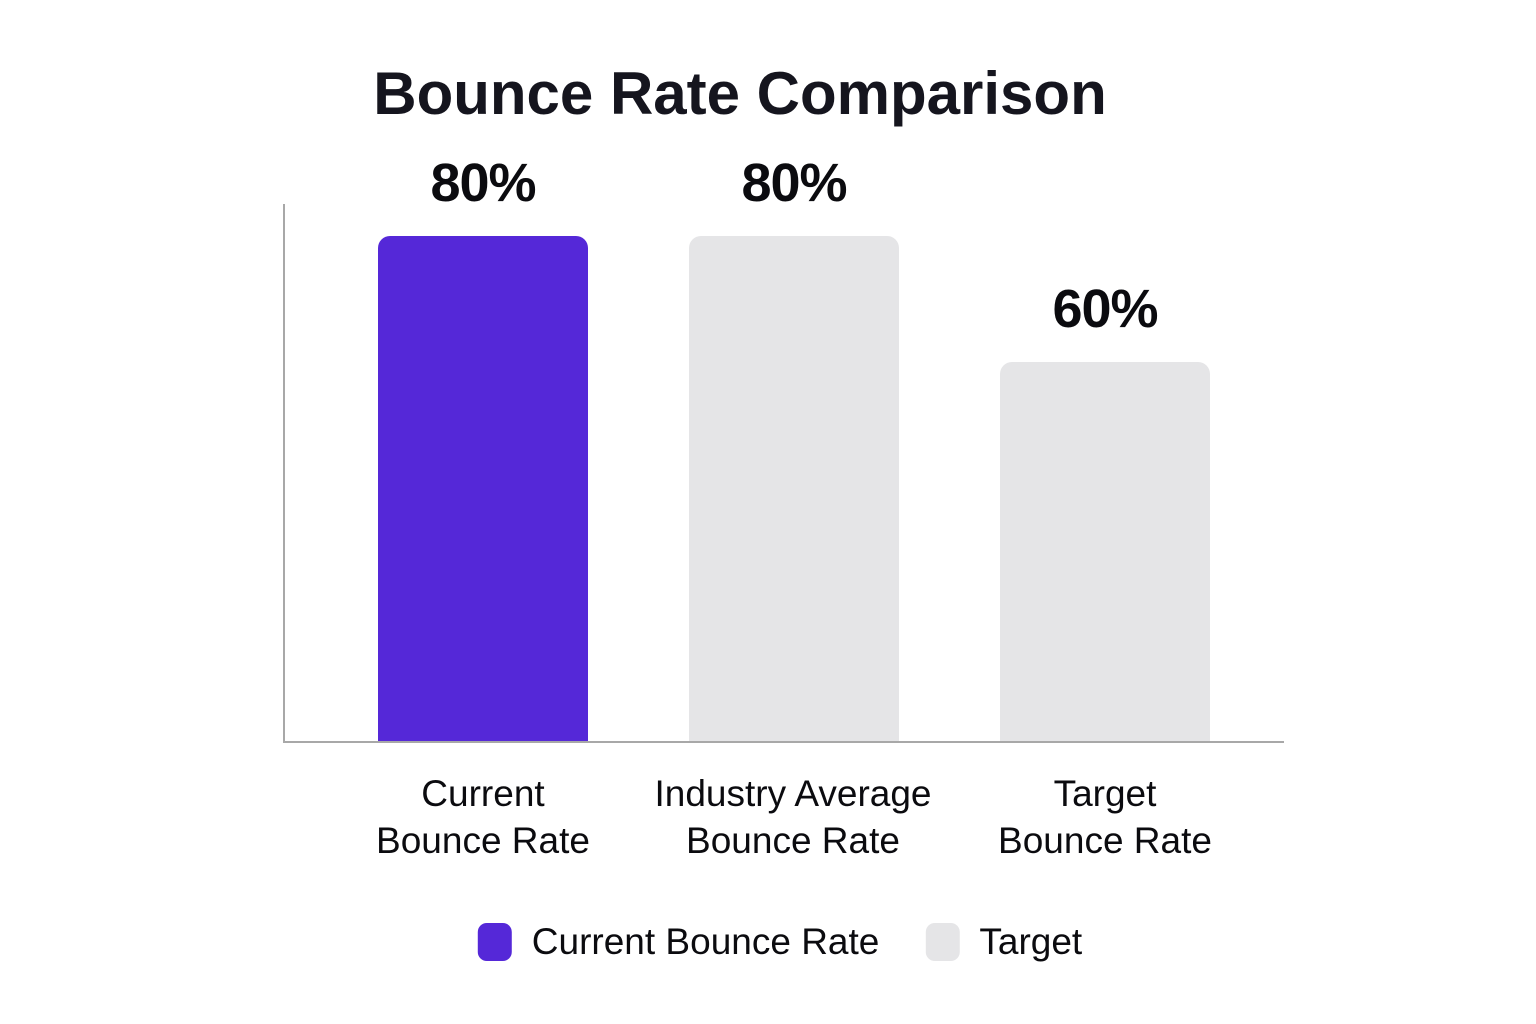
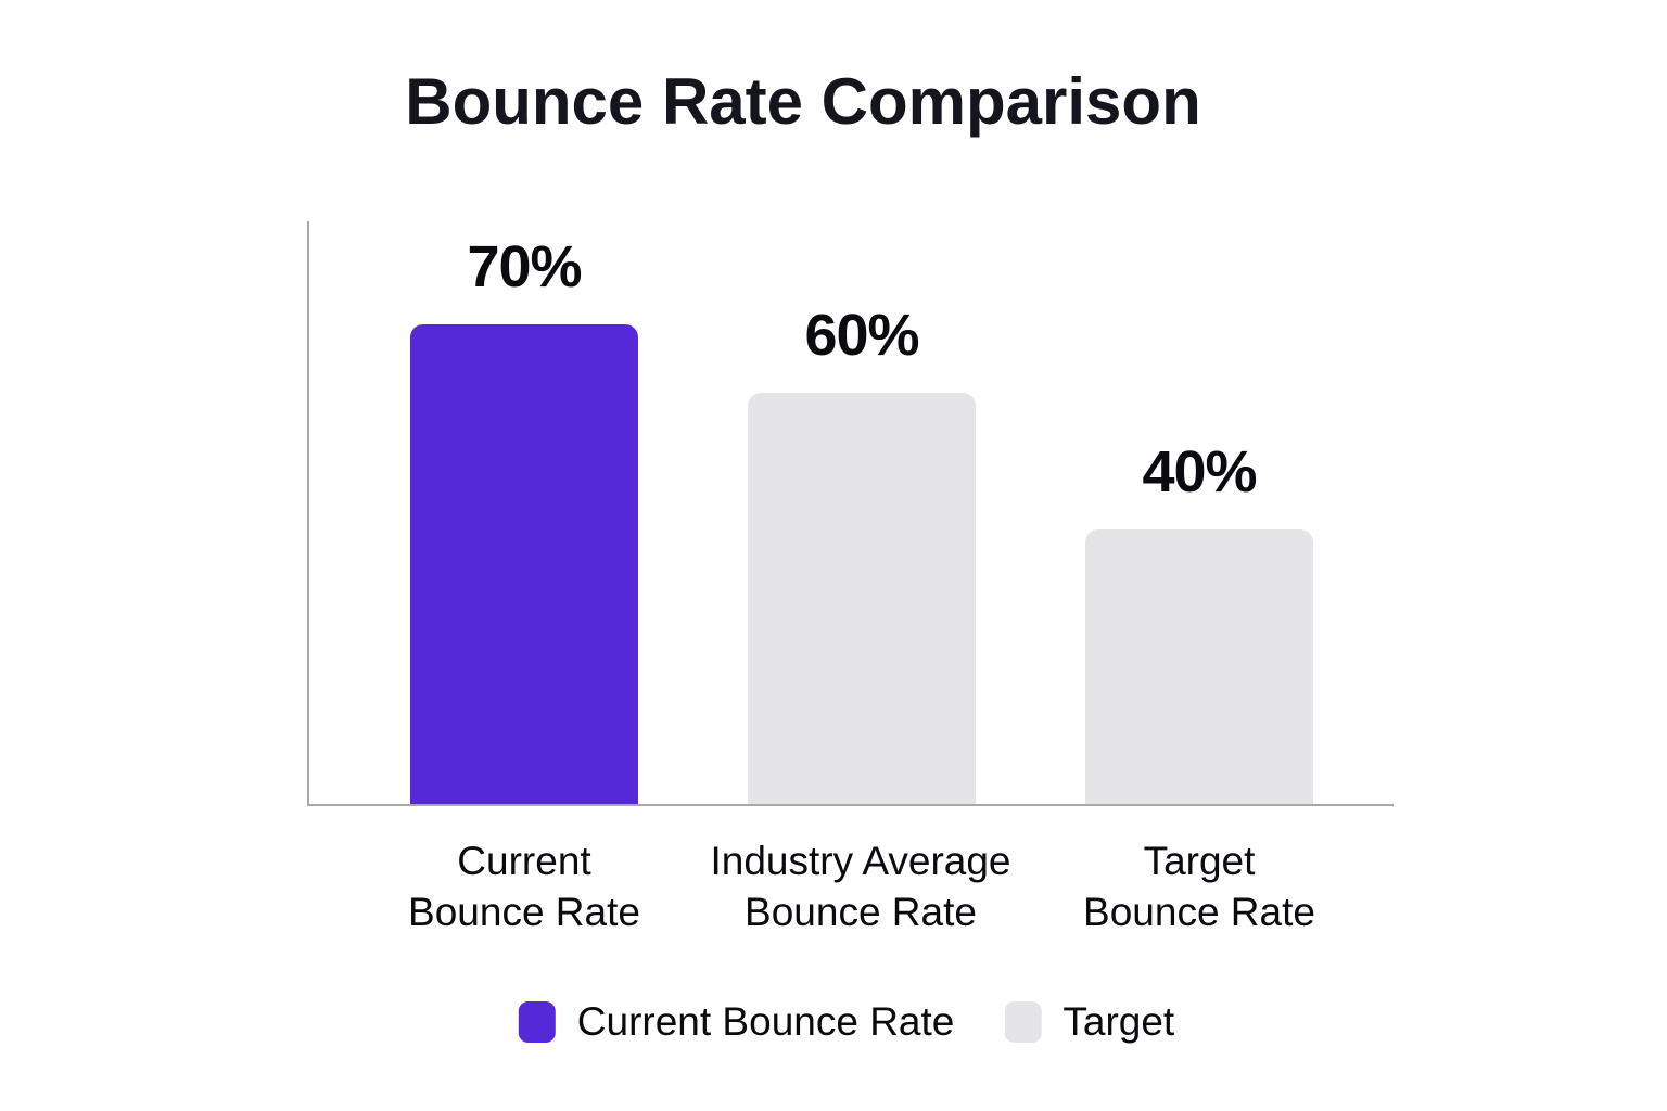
Current Bounce Rate: 80% -> 70%
Industry Average Bounce Rate: 80% -> 60%
Target Bounce Rate: 60% -> 40%
